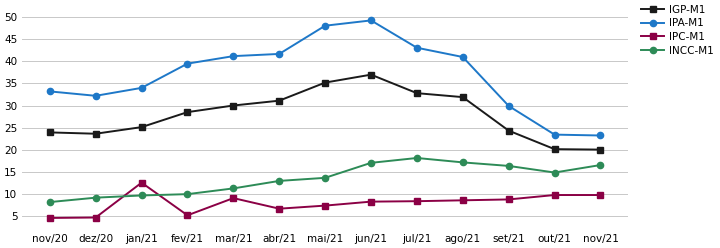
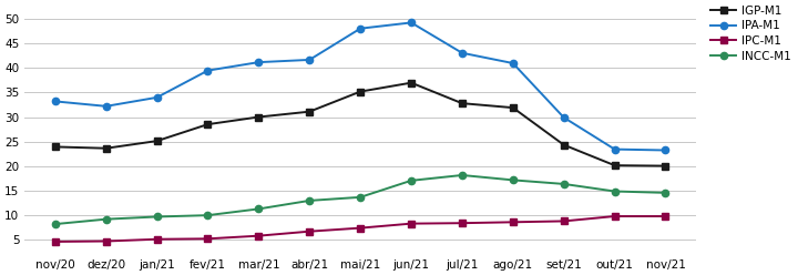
IPC-M1/jan/21: 12.5 -> 5.0
IPC-M1/mar/21: 9.0 -> 5.7
INCC-M1/nov/21: 16.5 -> 14.5
